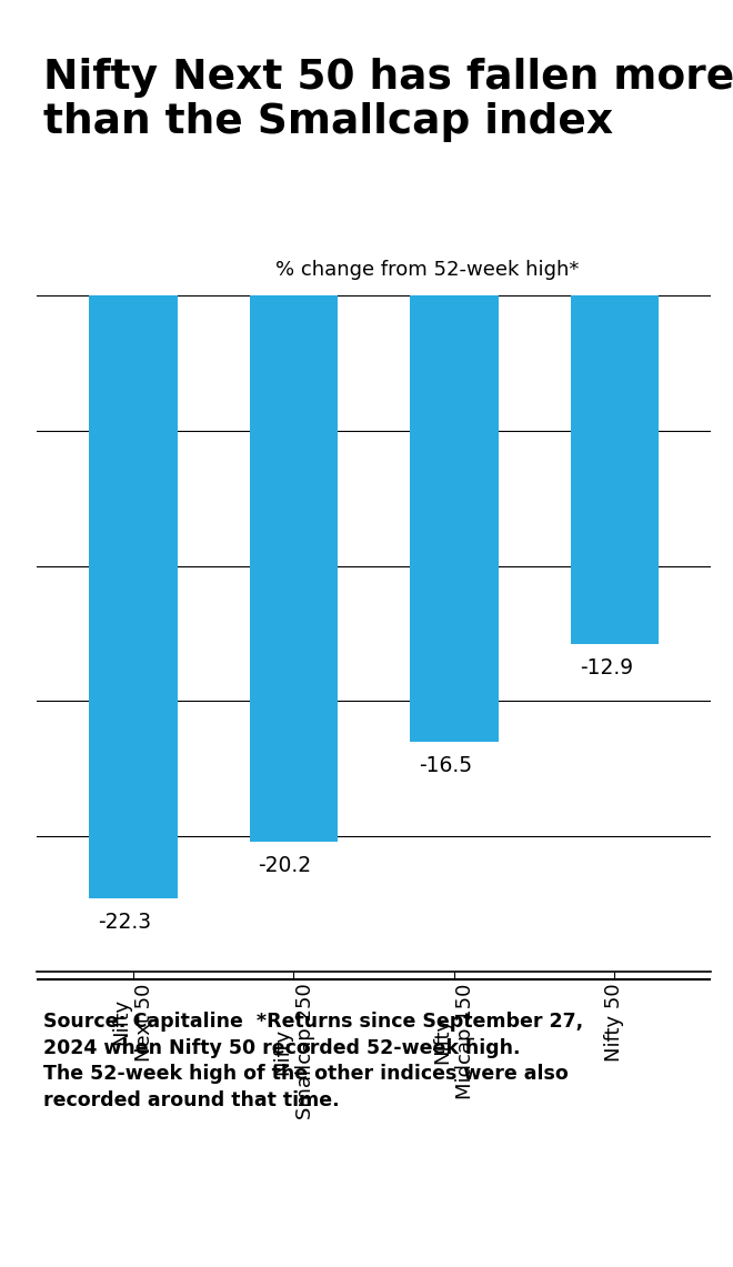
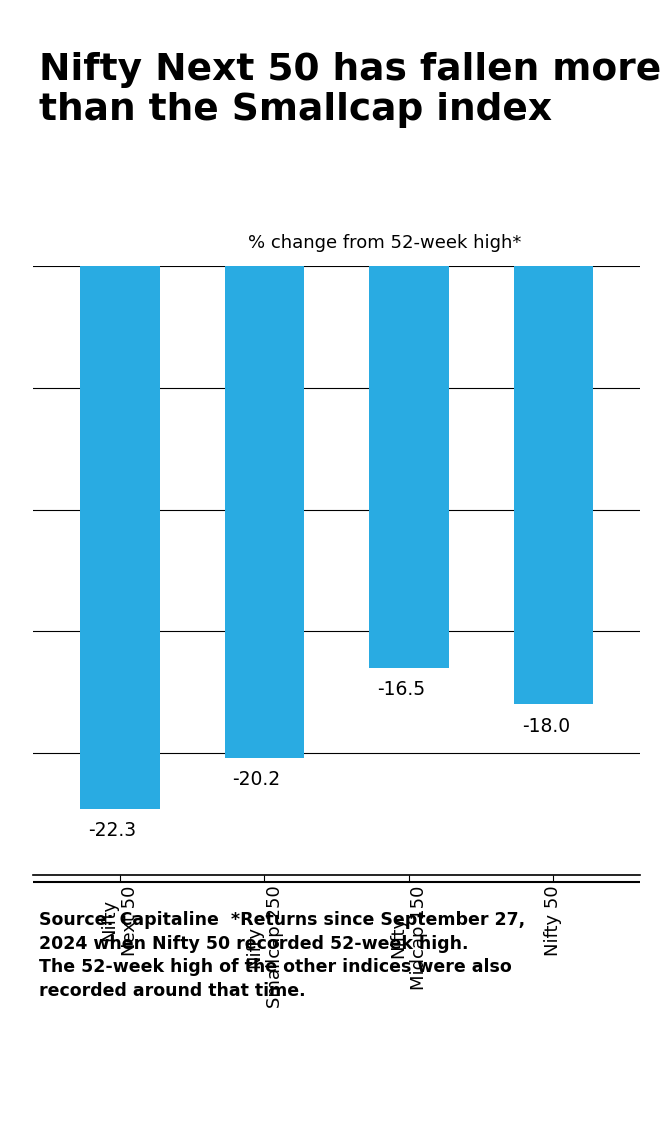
Nifty 50: -12.9 -> -18.0
